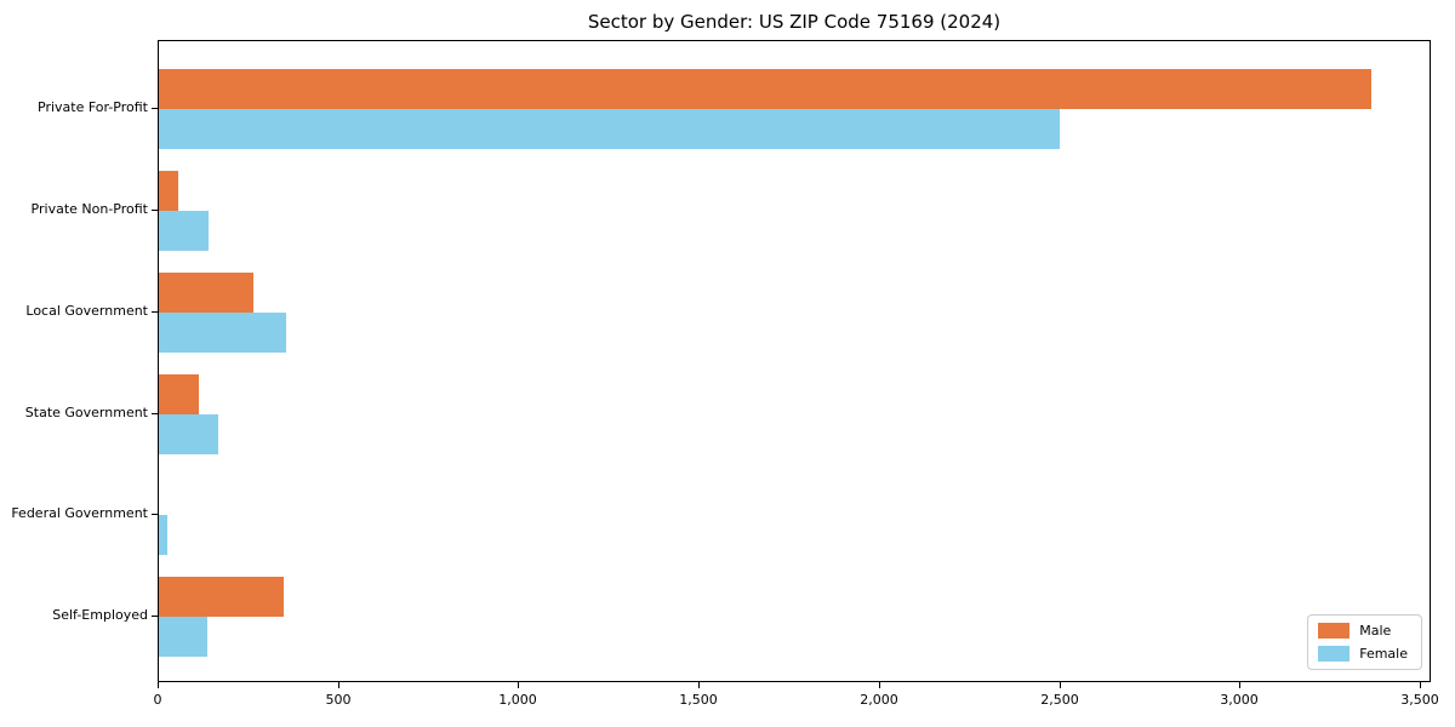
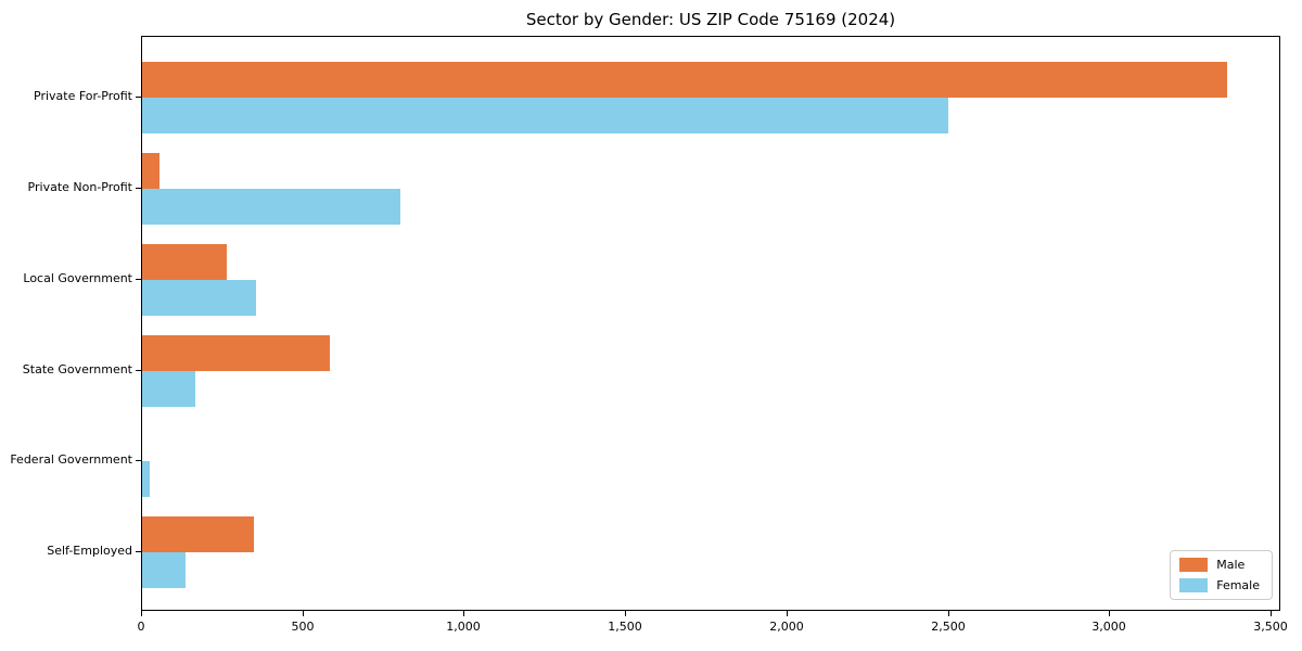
Female/Private Non-Profit: 140 -> 800
Male/State Government: 110 -> 580
